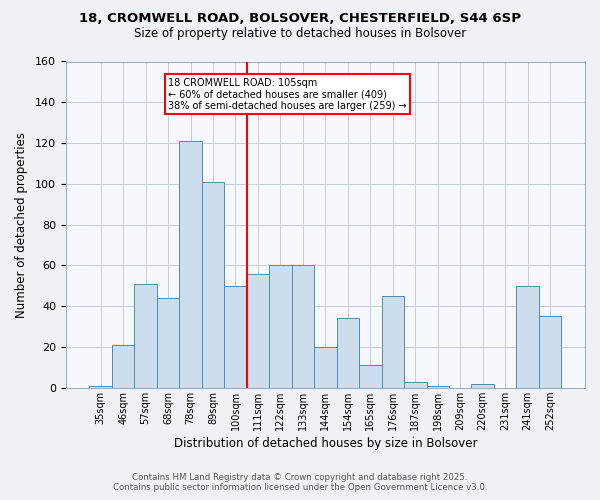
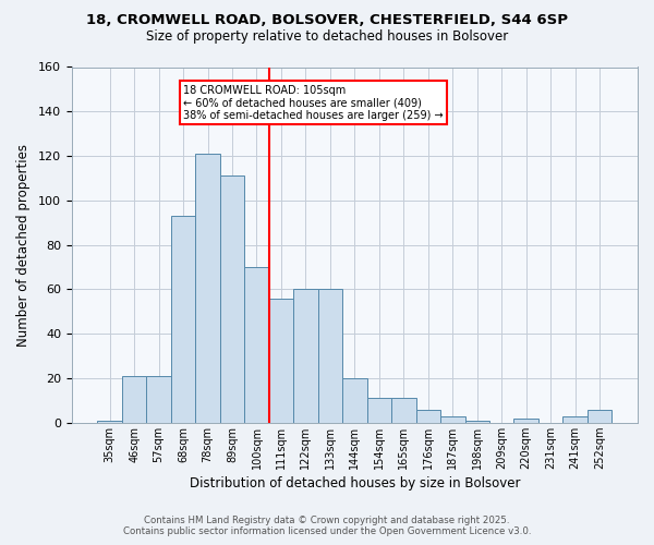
57sqm: 51 -> 21
68sqm: 44 -> 93
89sqm: 101 -> 111
100sqm: 50 -> 70
154sqm: 34 -> 11
176sqm: 45 -> 6
241sqm: 50 -> 3
252sqm: 35 -> 6
